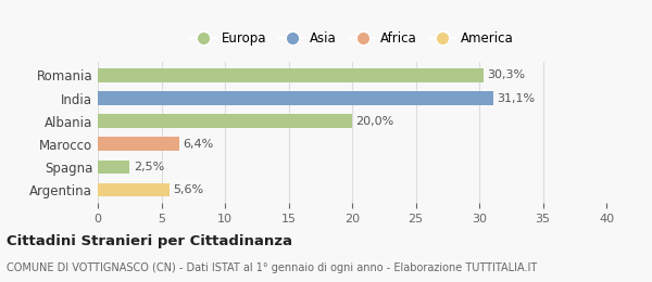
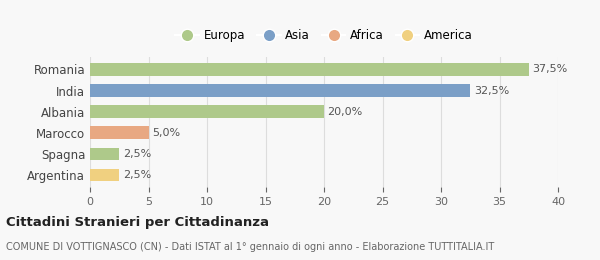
Romania: 30,3% -> 37,5%
India: 31,1% -> 32,5%
Marocco: 6,4% -> 5,0%
Argentina: 5,6% -> 2,5%
